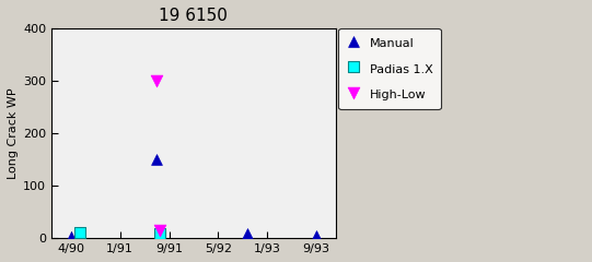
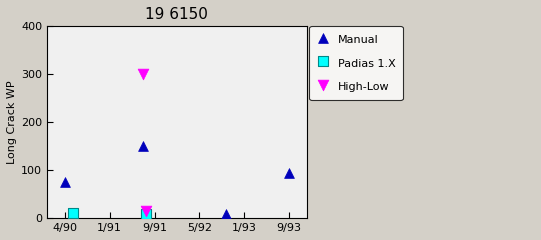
Manual/4/90: 2 -> 75
Manual/9/93: 5 -> 95
